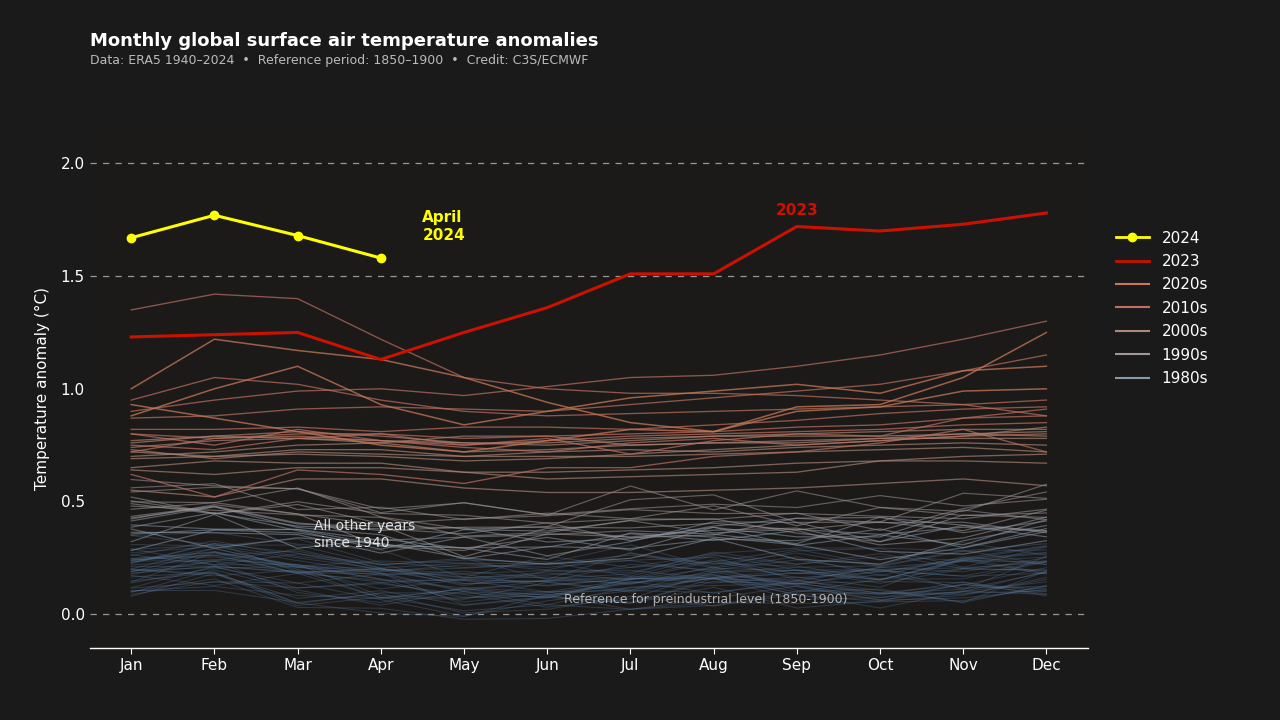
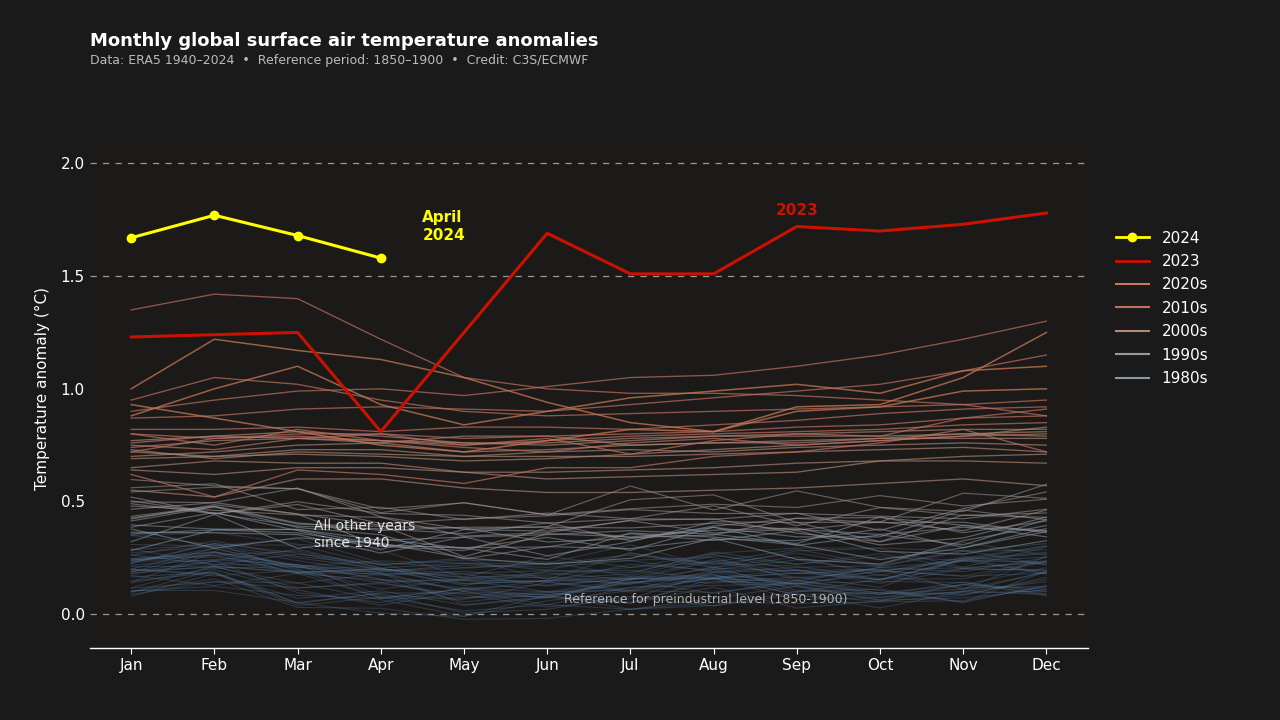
2023/Apr: 1.13 -> 0.81
2023/Jun: 1.36 -> 1.69
